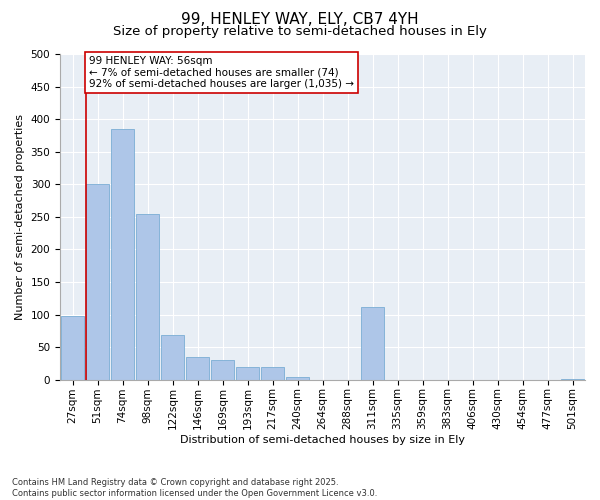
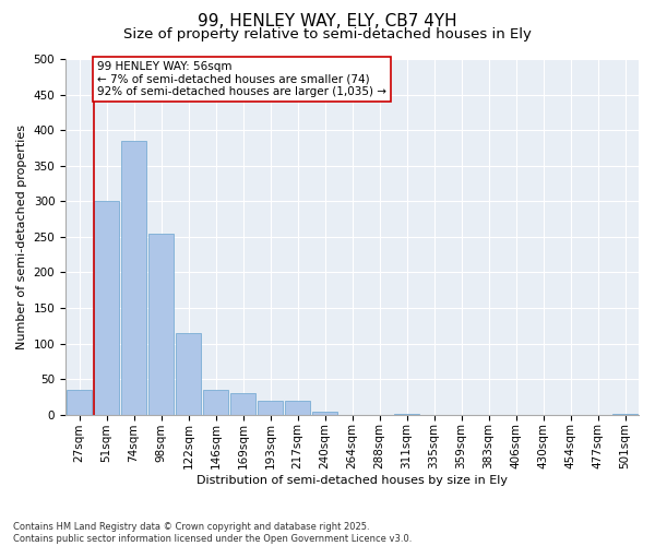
27sqm: 98 -> 35
122sqm: 68 -> 115
311sqm: 112 -> 1
